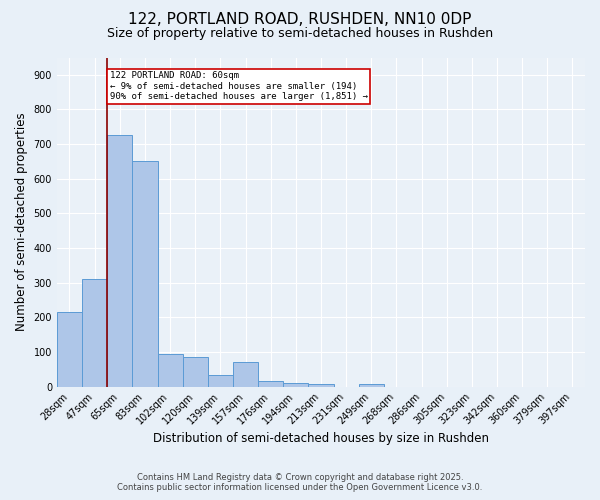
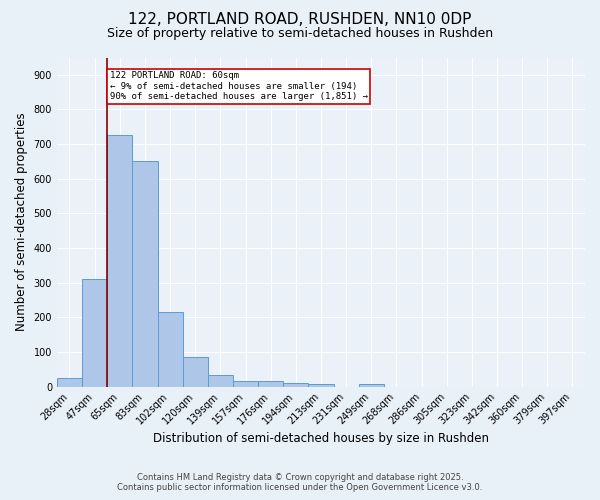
28sqm: 215 -> 25
102sqm: 95 -> 215
157sqm: 70 -> 15
